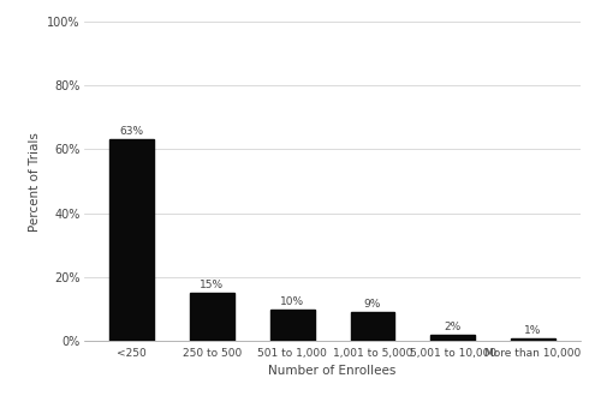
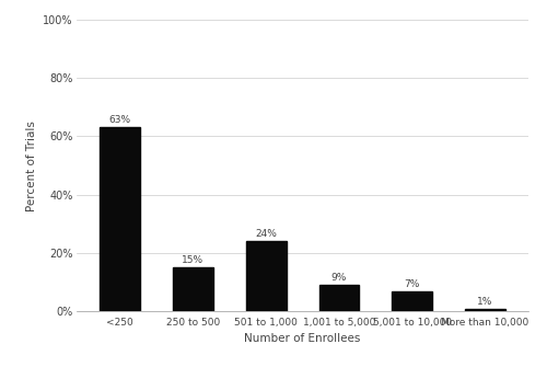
501 to 1,000: 10% -> 24%
5,001 to 10,000: 2% -> 7%
